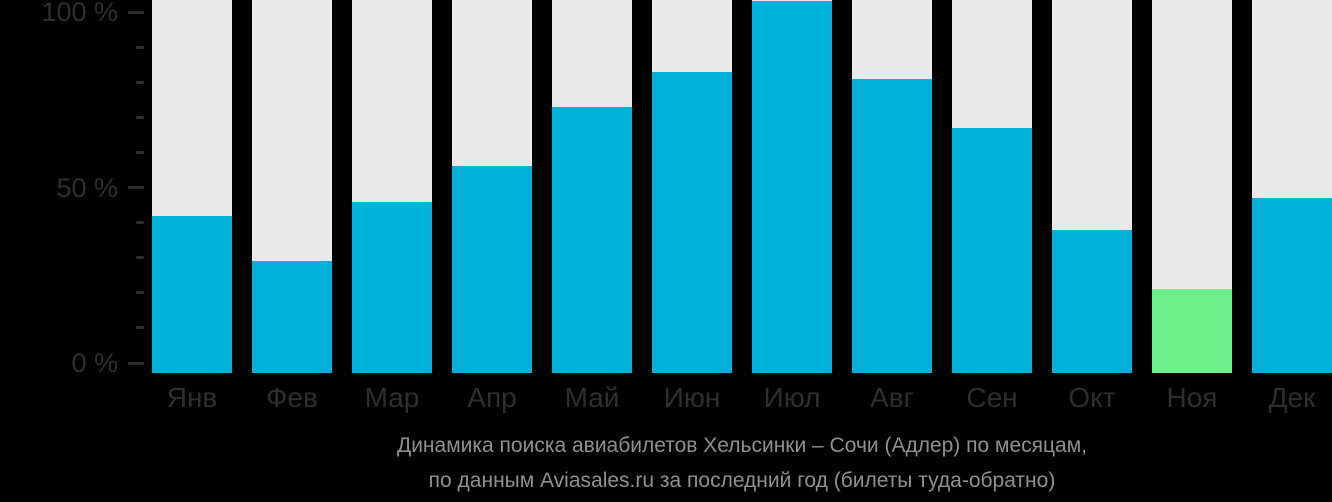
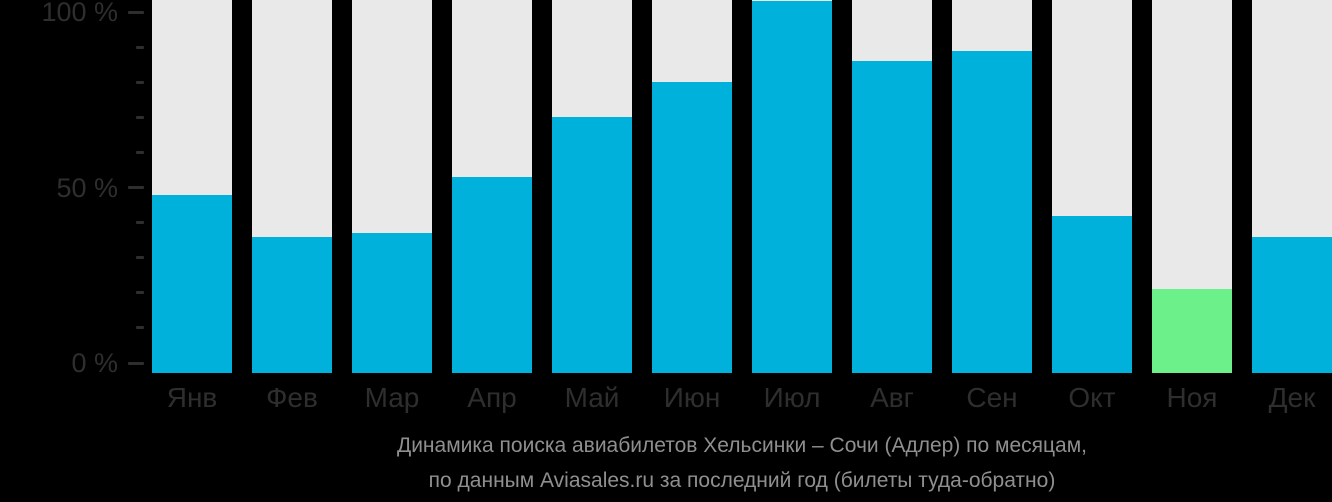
Янв: 42% -> 48%
Фев: 29% -> 36%
Мар: 46% -> 37%
Апр: 56% -> 53%
Май: 73% -> 70%
Июн: 83% -> 80%
Авг: 81% -> 86%
Сен: 67% -> 89%
Окт: 38% -> 42%
Дек: 47% -> 36%
